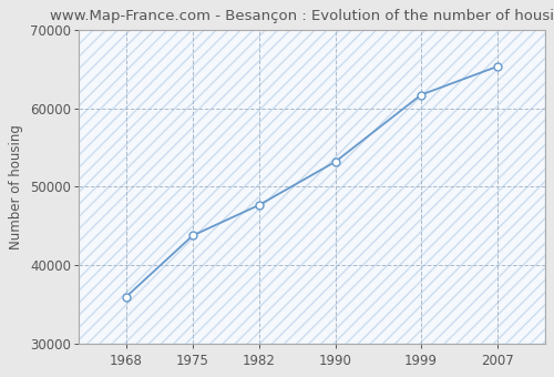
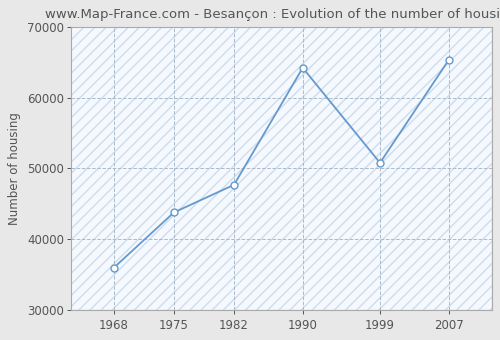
1990: 53200 -> 64200
1999: 61700 -> 50800
